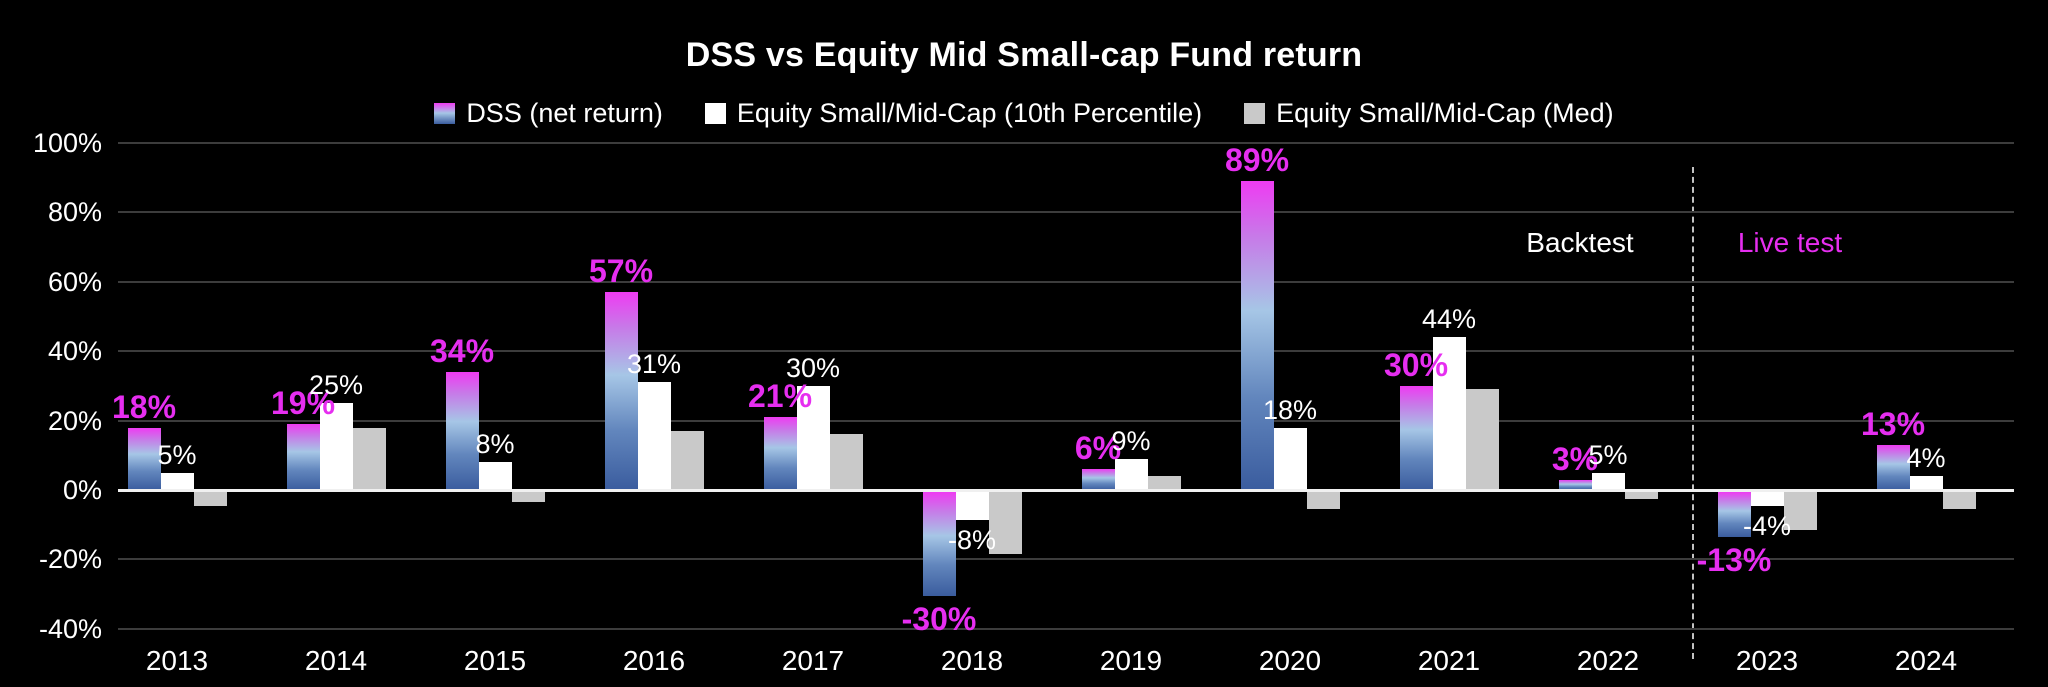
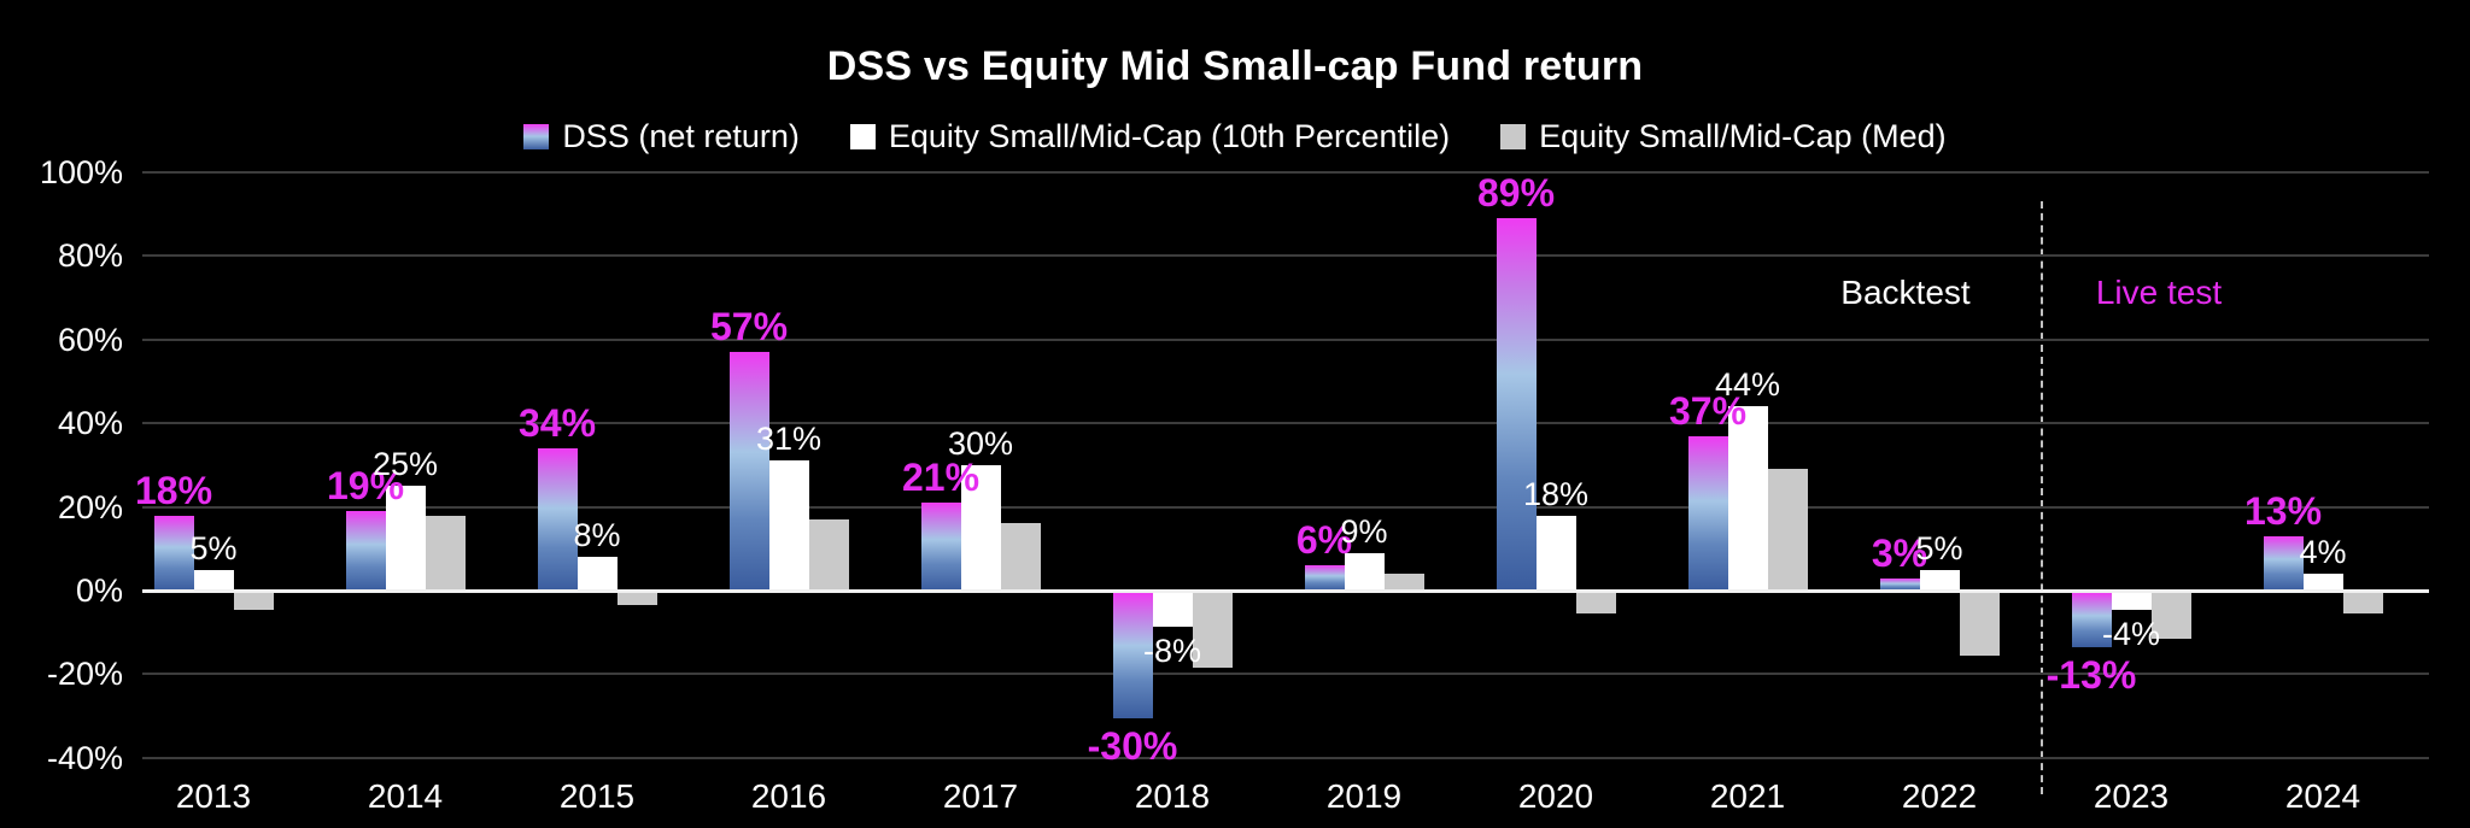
DSS (net return)/2021: 30% -> 37%
Equity Small/Mid-Cap (Med)/2022: -2% -> -15%
